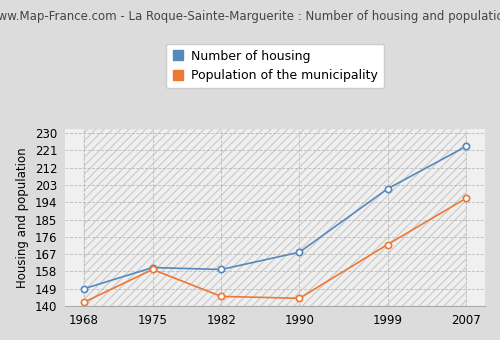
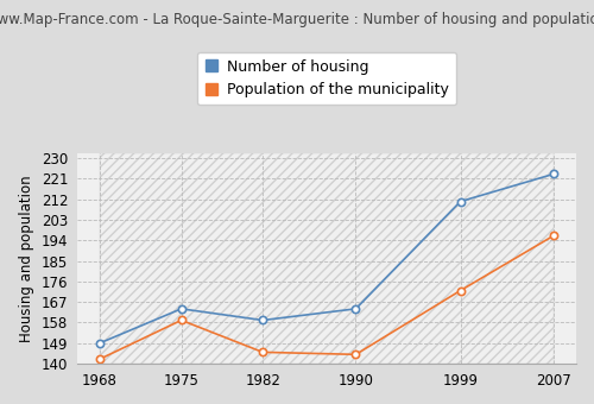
Number of housing/1975: 160 -> 164
Number of housing/1990: 168 -> 164
Number of housing/1999: 201 -> 211
